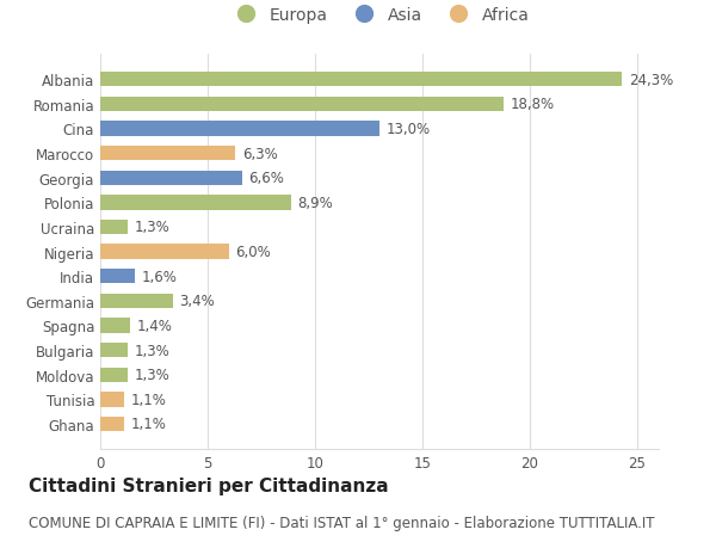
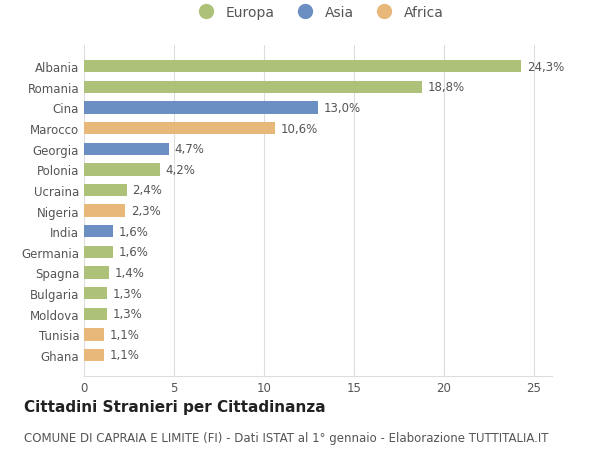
Marocco: 6,3% -> 10,6%
Georgia: 6,6% -> 4,7%
Polonia: 8,9% -> 4,2%
Ucraina: 1,3% -> 2,4%
Nigeria: 6,0% -> 2,3%
Germania: 3,4% -> 1,6%
